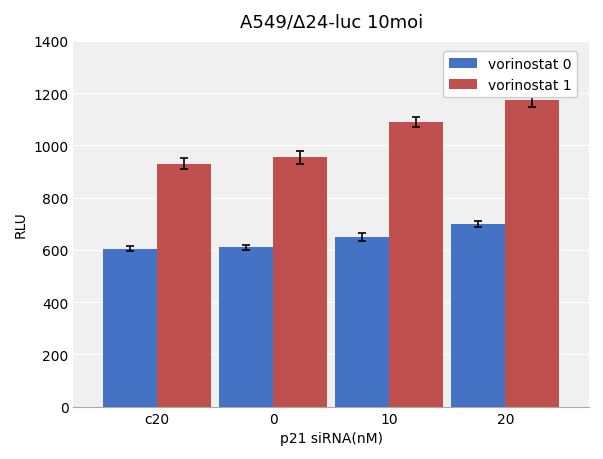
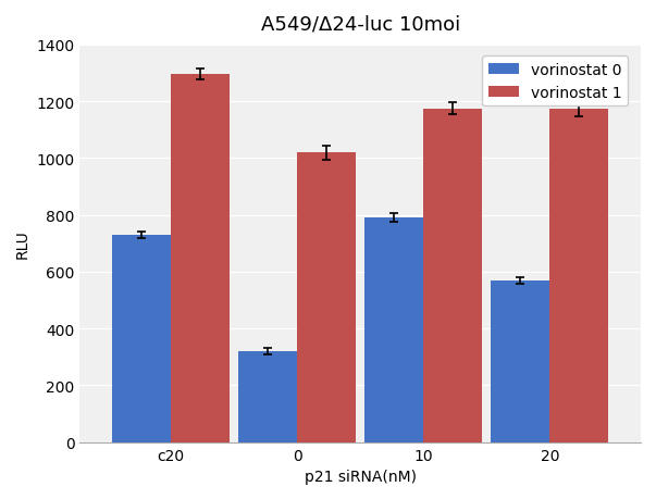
vorinostat 0/c20: 605 -> 730
vorinostat 1/c20: 930 -> 1295
vorinostat 0/0: 610 -> 320
vorinostat 1/0: 955 -> 1020
vorinostat 0/10: 650 -> 790
vorinostat 1/10: 1090 -> 1175
vorinostat 0/20: 700 -> 570
